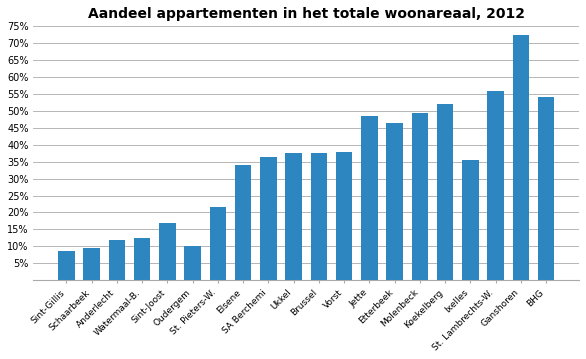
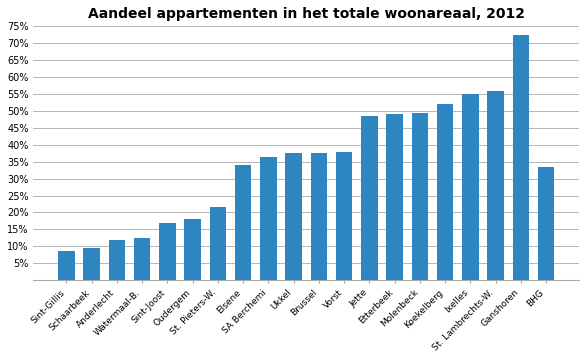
Oudergem: 10.0% -> 18.0%
Etterbeek: 46.5% -> 49.0%
Ixelles: 35.5% -> 55.0%
BHG: 54.0% -> 33.5%
